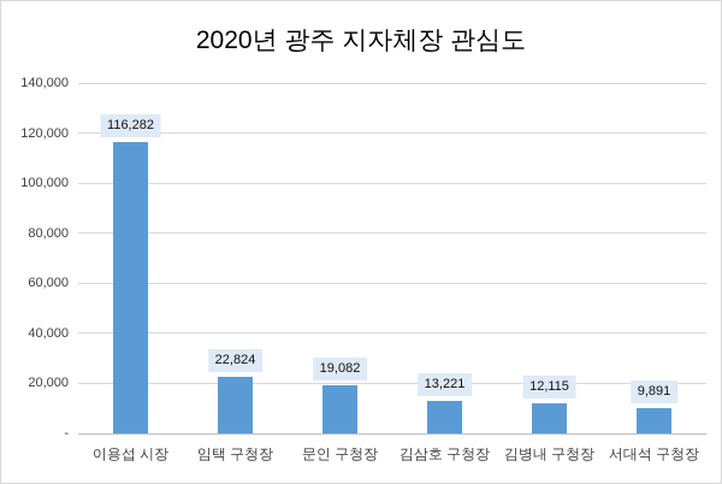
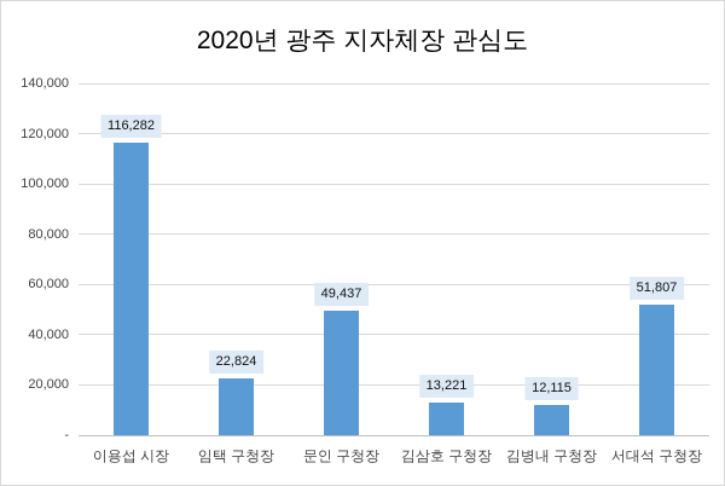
문인 구청장: 19,082 -> 49,437
서대석 구청장: 9,891 -> 51,807
